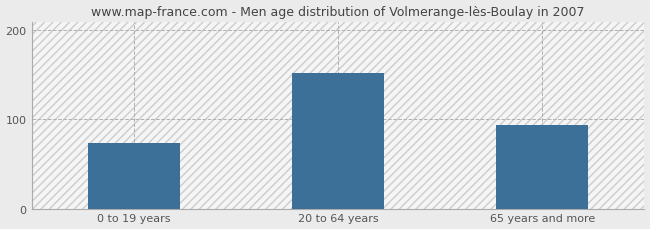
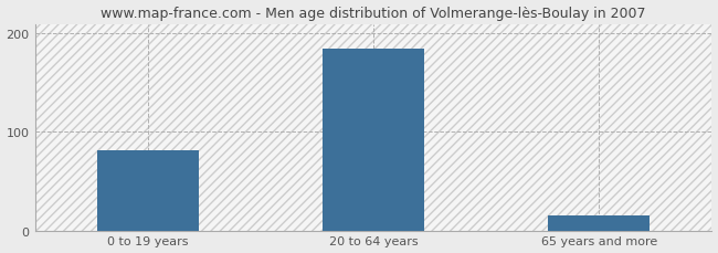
0 to 19 years: 74 -> 82
20 to 64 years: 152 -> 185
65 years and more: 94 -> 15
